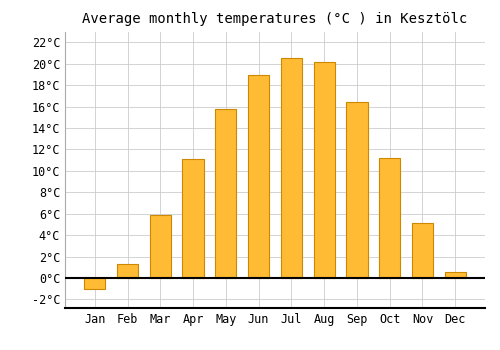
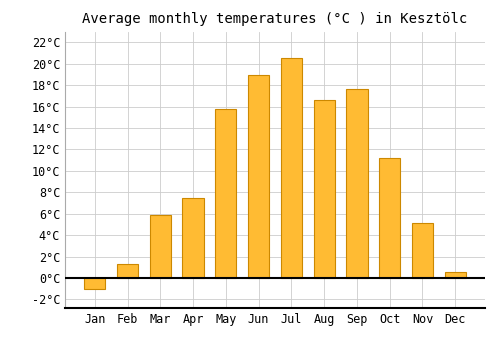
Apr: 11.1°C -> 7.5°C
Aug: 20.2°C -> 16.6°C
Sep: 16.4°C -> 17.6°C
